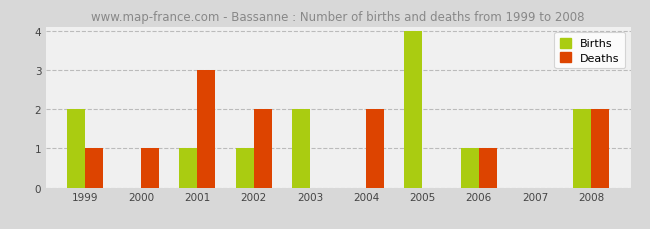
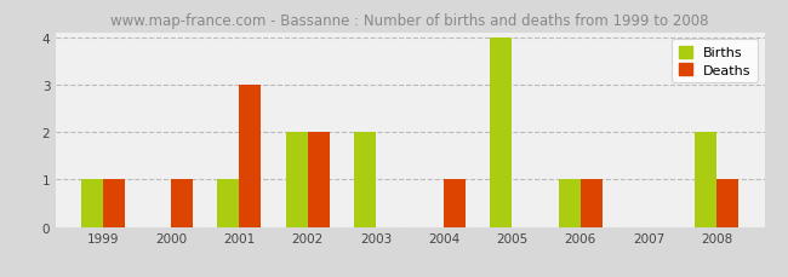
Births/1999: 2 -> 1
Births/2002: 1 -> 2
Deaths/2004: 2 -> 1
Deaths/2008: 2 -> 1
